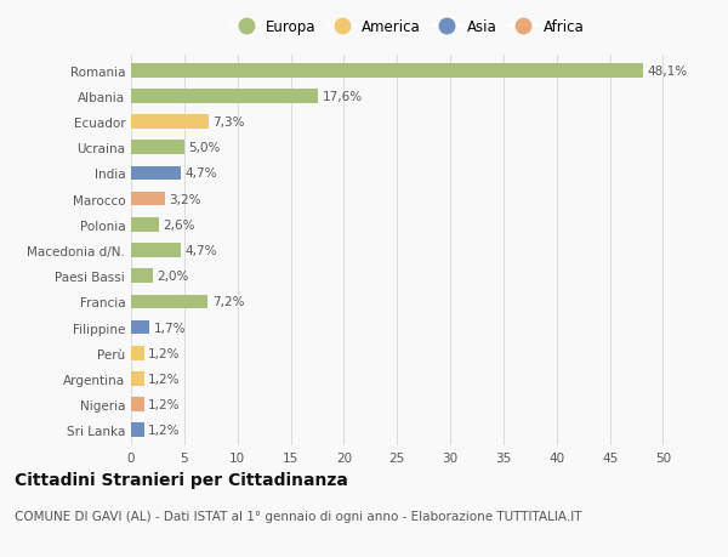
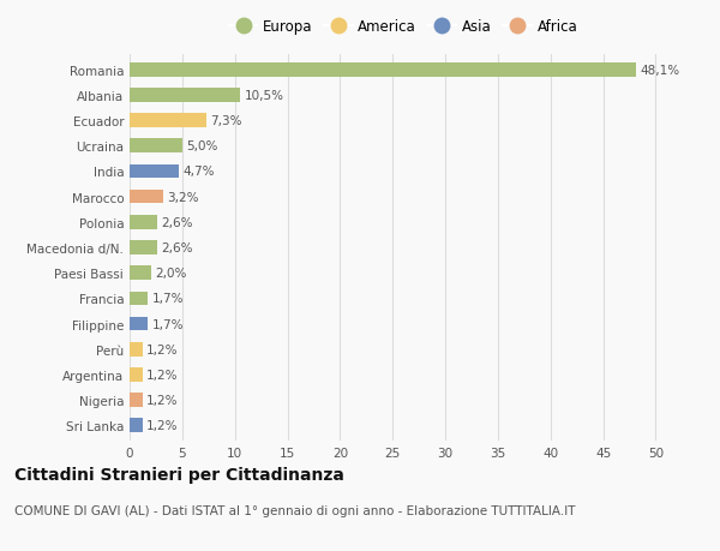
Albania: 17,6% -> 10,5%
Macedonia d/N.: 4,7% -> 2,6%
Francia: 7,2% -> 1,7%
